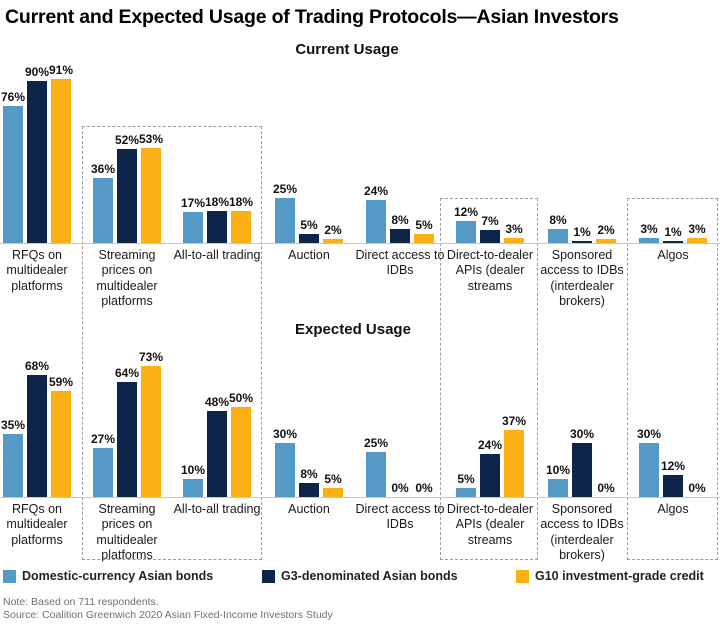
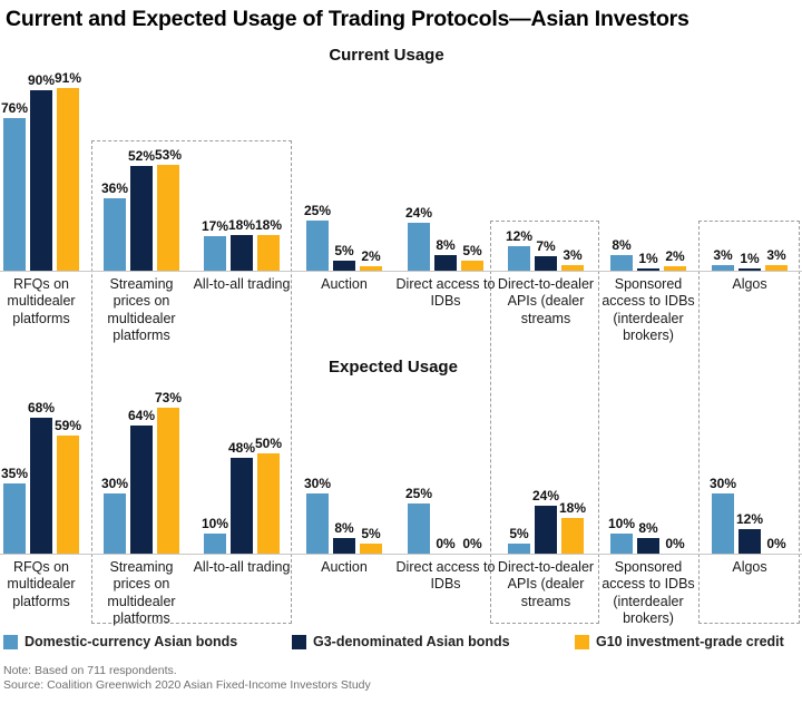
Expected Usage/Domestic-currency Asian bonds/Streaming prices on multidealer platforms: 27% -> 30%
Expected Usage/G10 investment-grade credit/Direct-to-dealer APIs (dealer streams: 37% -> 18%
Expected Usage/G3-denominated Asian bonds/Sponsored access to IDBs (interdealer brokers): 30% -> 8%
